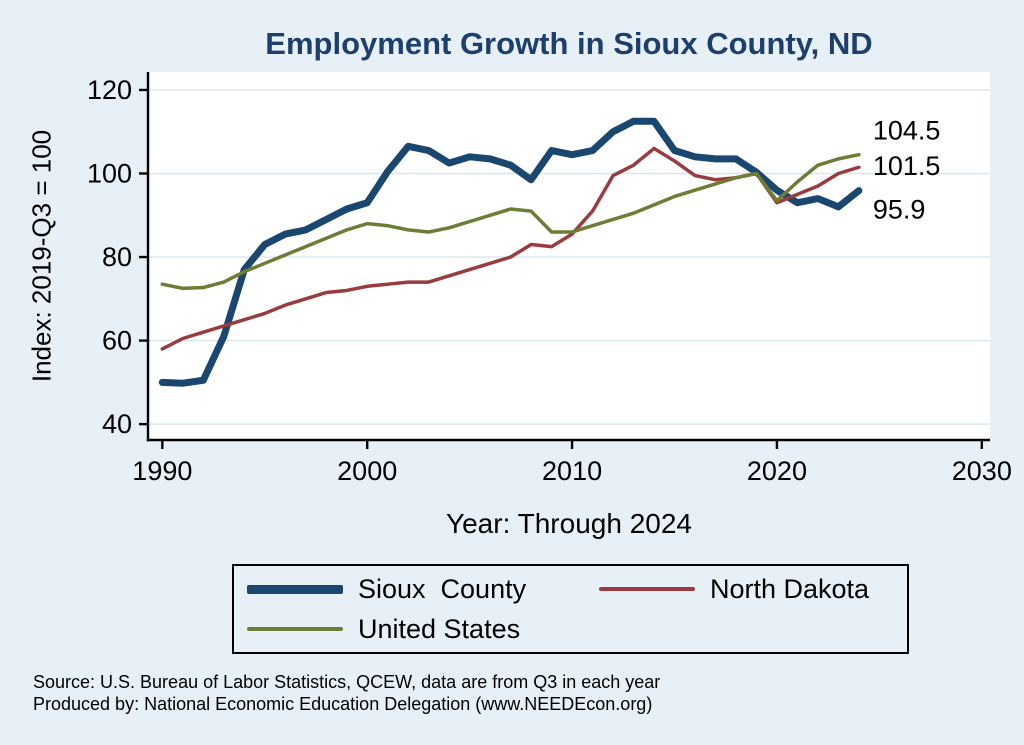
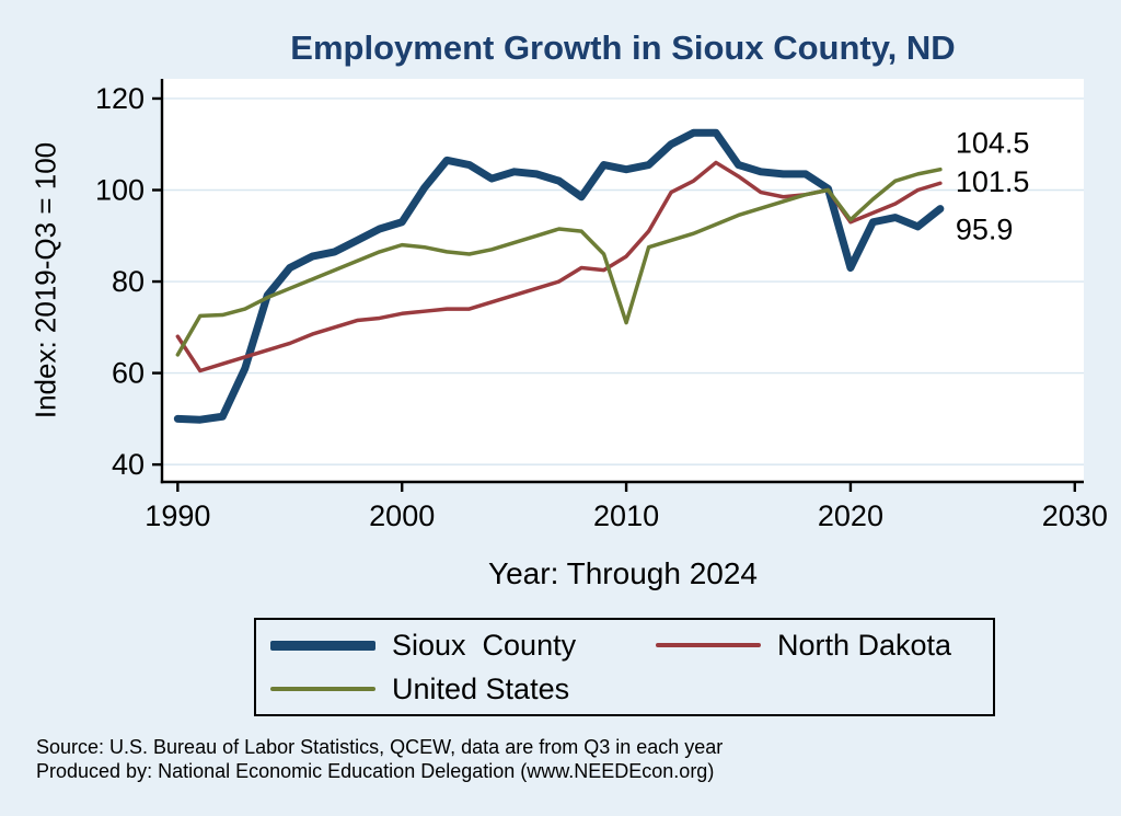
North Dakota/1990: 58 -> 68
United States/1990: 74 -> 64
United States/2010: 86 -> 71
Sioux County/2020: 96 -> 83
